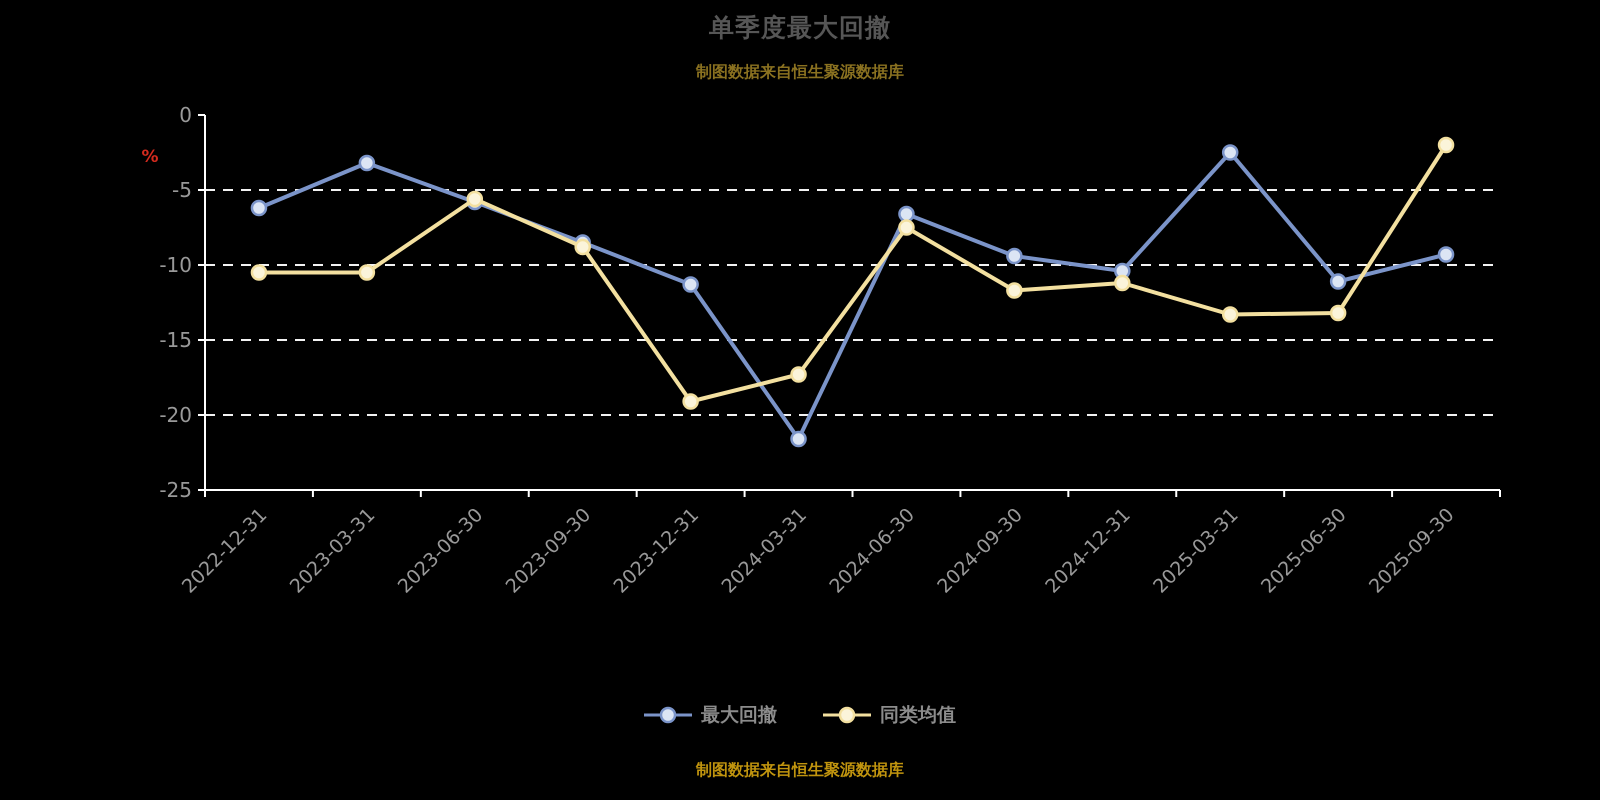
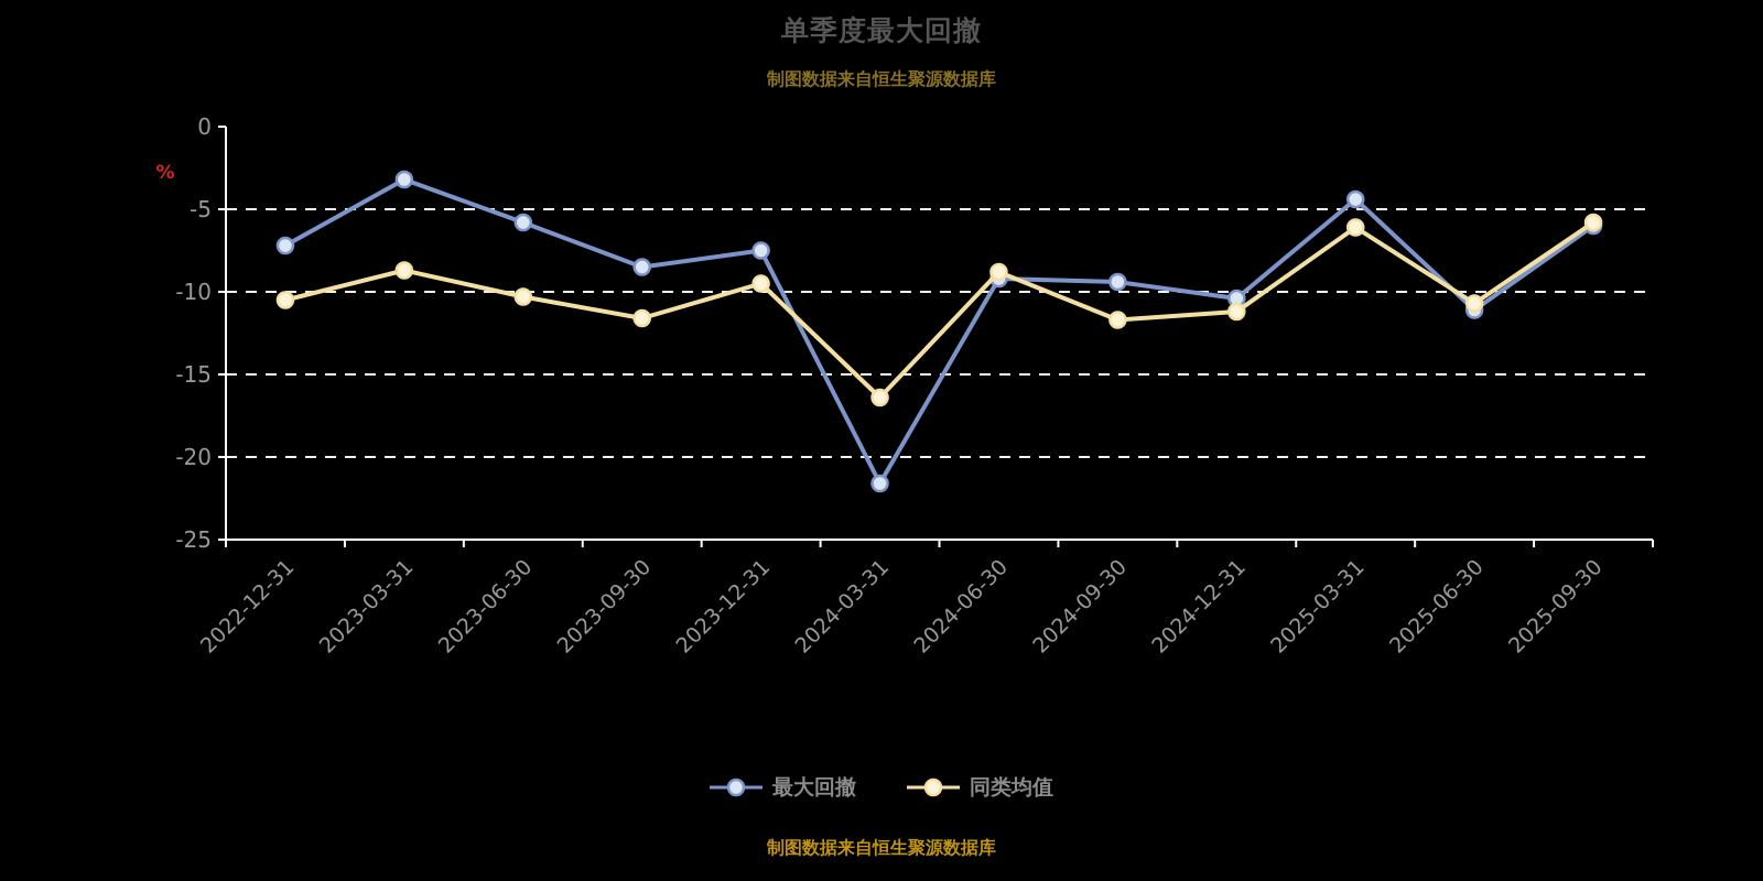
最大回撤/2022-12-31: -6.2 -> -7.2
同类均值/2023-03-31: -10.5 -> -8.7
同类均值/2023-06-30: -5.6 -> -10.3
同类均值/2023-09-30: -8.8 -> -11.6
最大回撤/2023-12-31: -11.3 -> -7.5
同类均值/2023-12-31: -19.1 -> -9.5
同类均值/2024-03-31: -17.3 -> -16.4
最大回撤/2024-06-30: -6.6 -> -9.2
同类均值/2024-06-30: -7.5 -> -8.8
最大回撤/2025-03-31: -2.5 -> -4.4
同类均值/2025-03-31: -13.3 -> -6.1
同类均值/2025-06-30: -13.2 -> -10.7
最大回撤/2025-09-30: -9.3 -> -6.0
同类均值/2025-09-30: -2.0 -> -5.8
